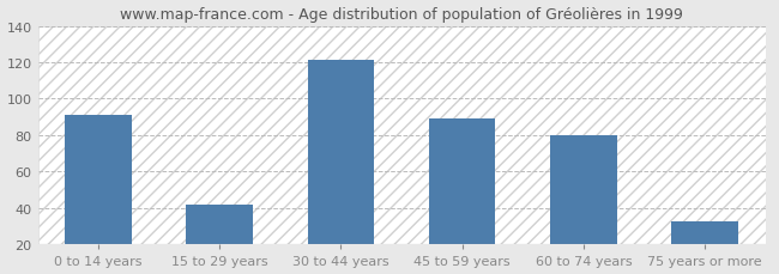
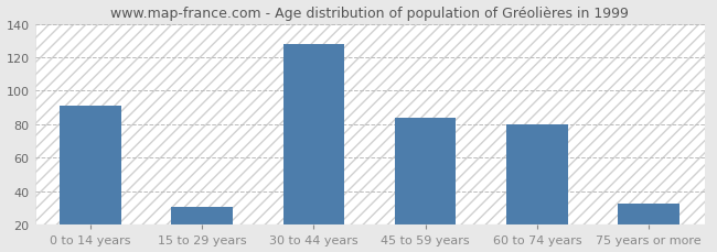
15 to 29 years: 42 -> 31
30 to 44 years: 121 -> 128
45 to 59 years: 89 -> 84
